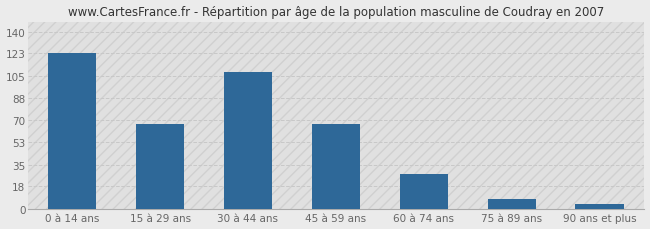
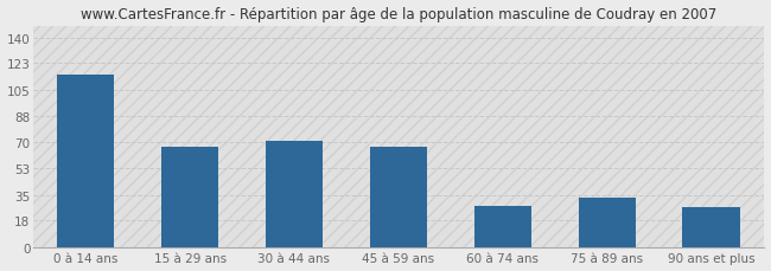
0 à 14 ans: 123 -> 115
30 à 44 ans: 108 -> 71
75 à 89 ans: 8 -> 33
90 ans et plus: 4 -> 27
